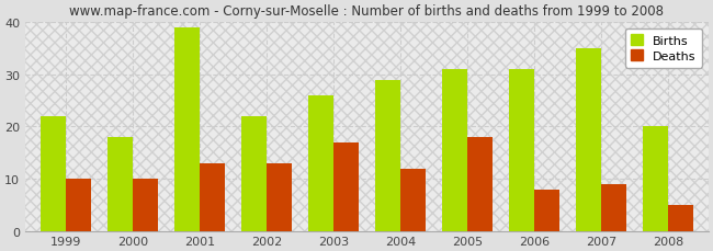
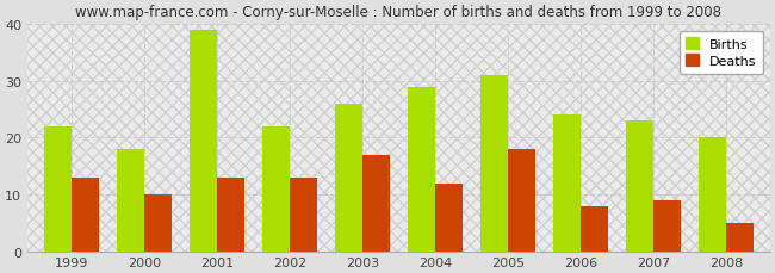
Deaths/1999: 10 -> 13
Births/2006: 31 -> 24
Births/2007: 35 -> 23
